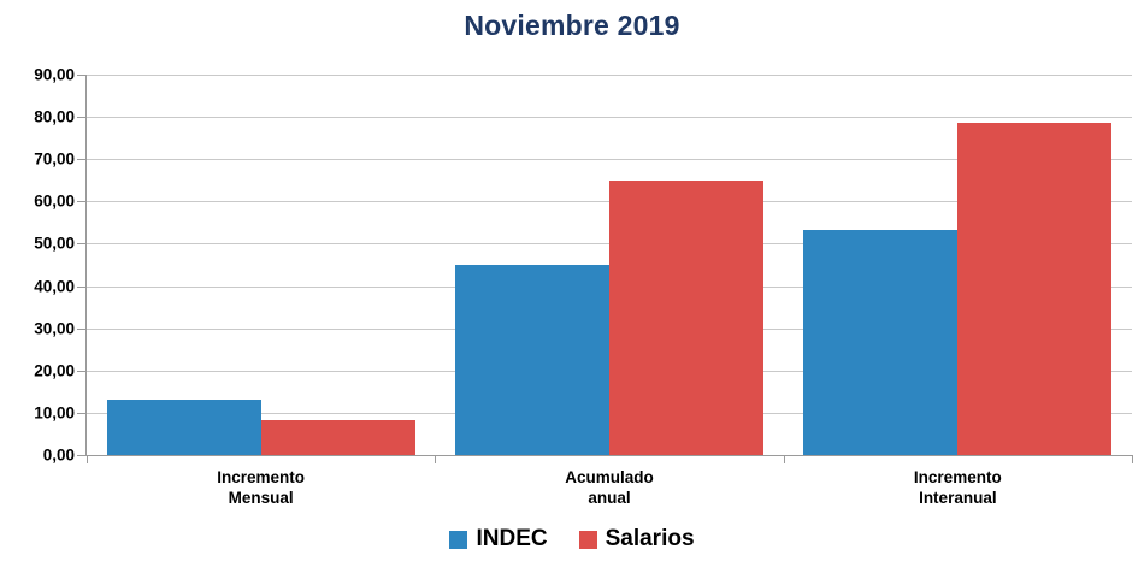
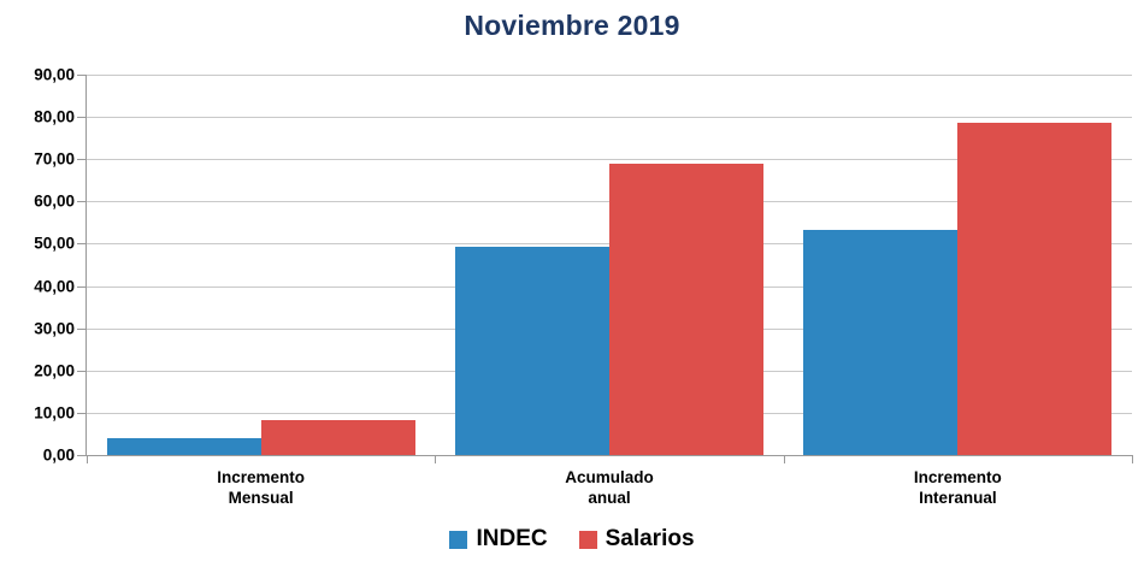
INDEC/Incremento Mensual: 13 -> 4
INDEC/Acumulado anual: 45 -> 49
Salarios/Acumulado anual: 65 -> 69
